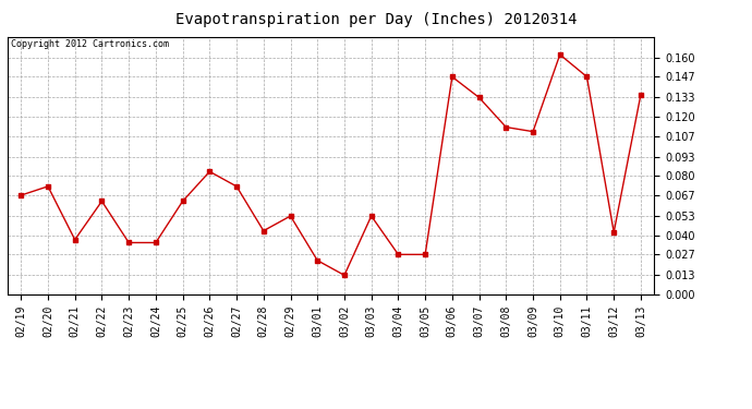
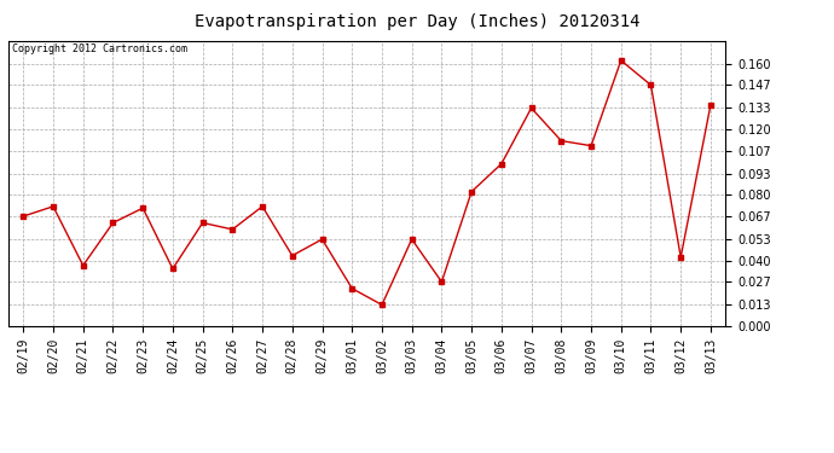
02/23: 0.035 -> 0.072
02/26: 0.083 -> 0.059
03/05: 0.027 -> 0.082
03/06: 0.147 -> 0.099
